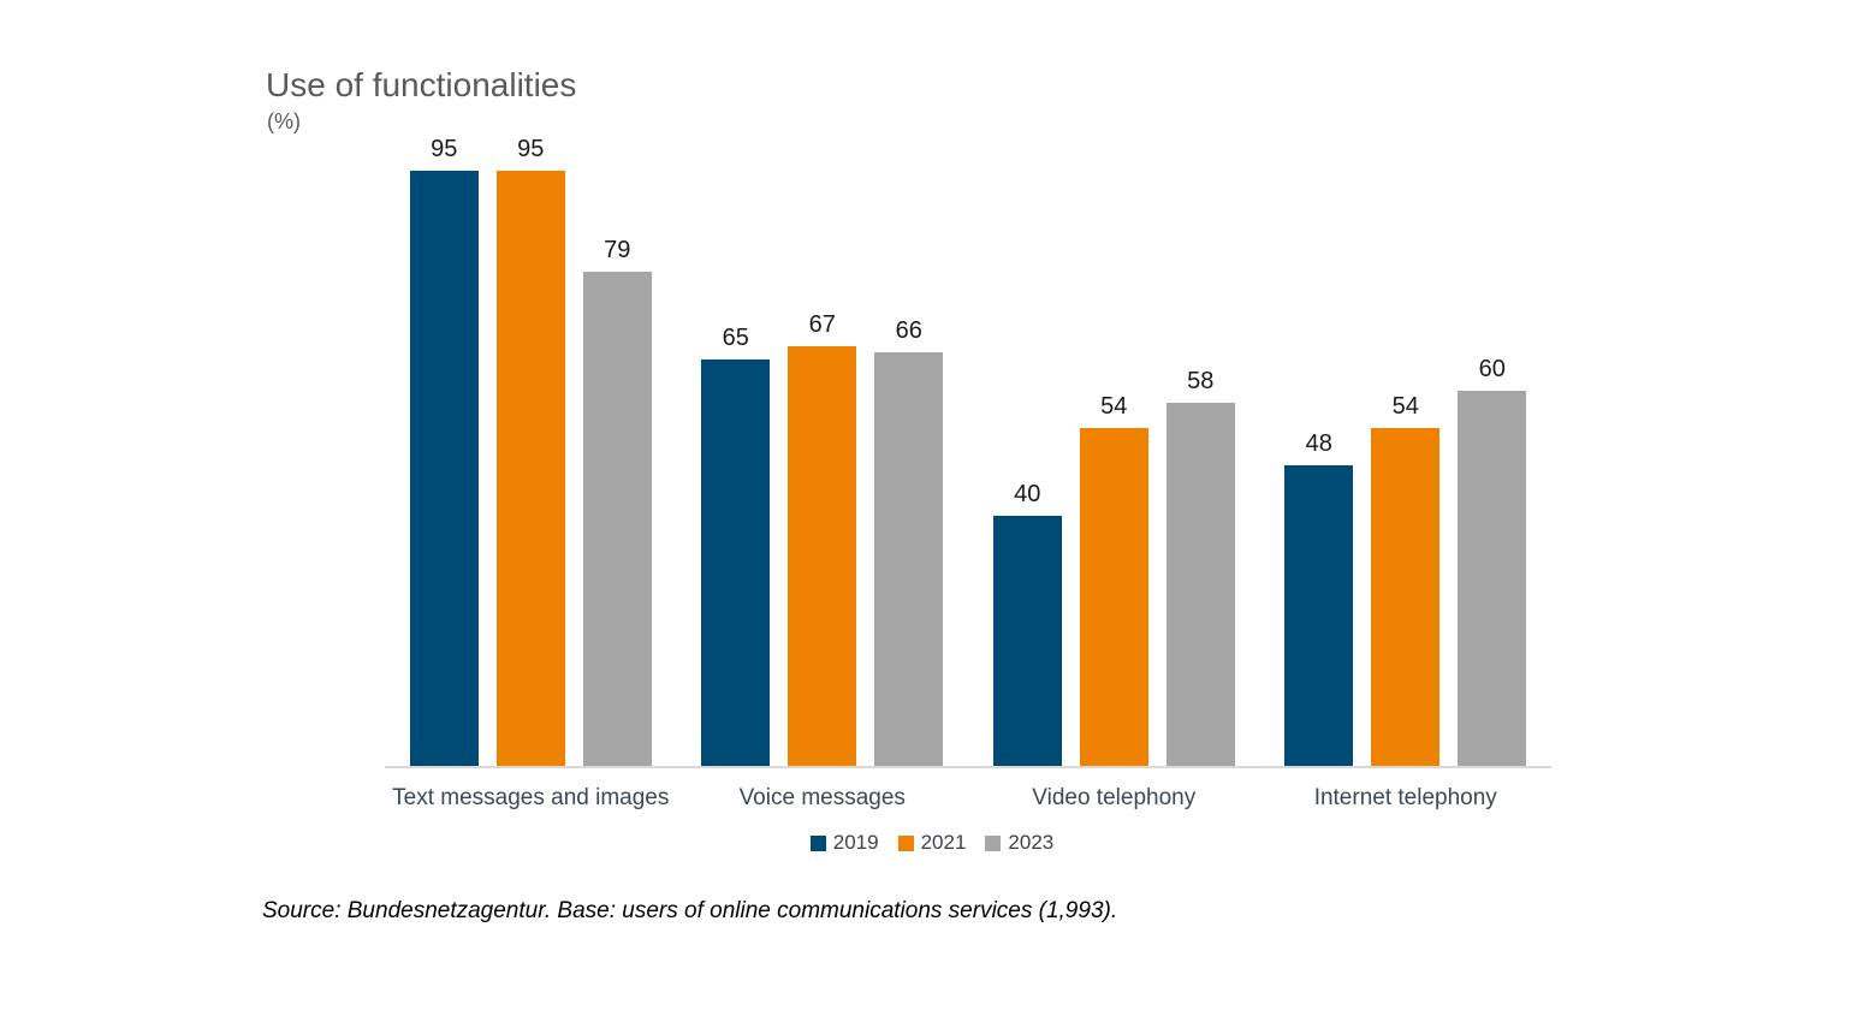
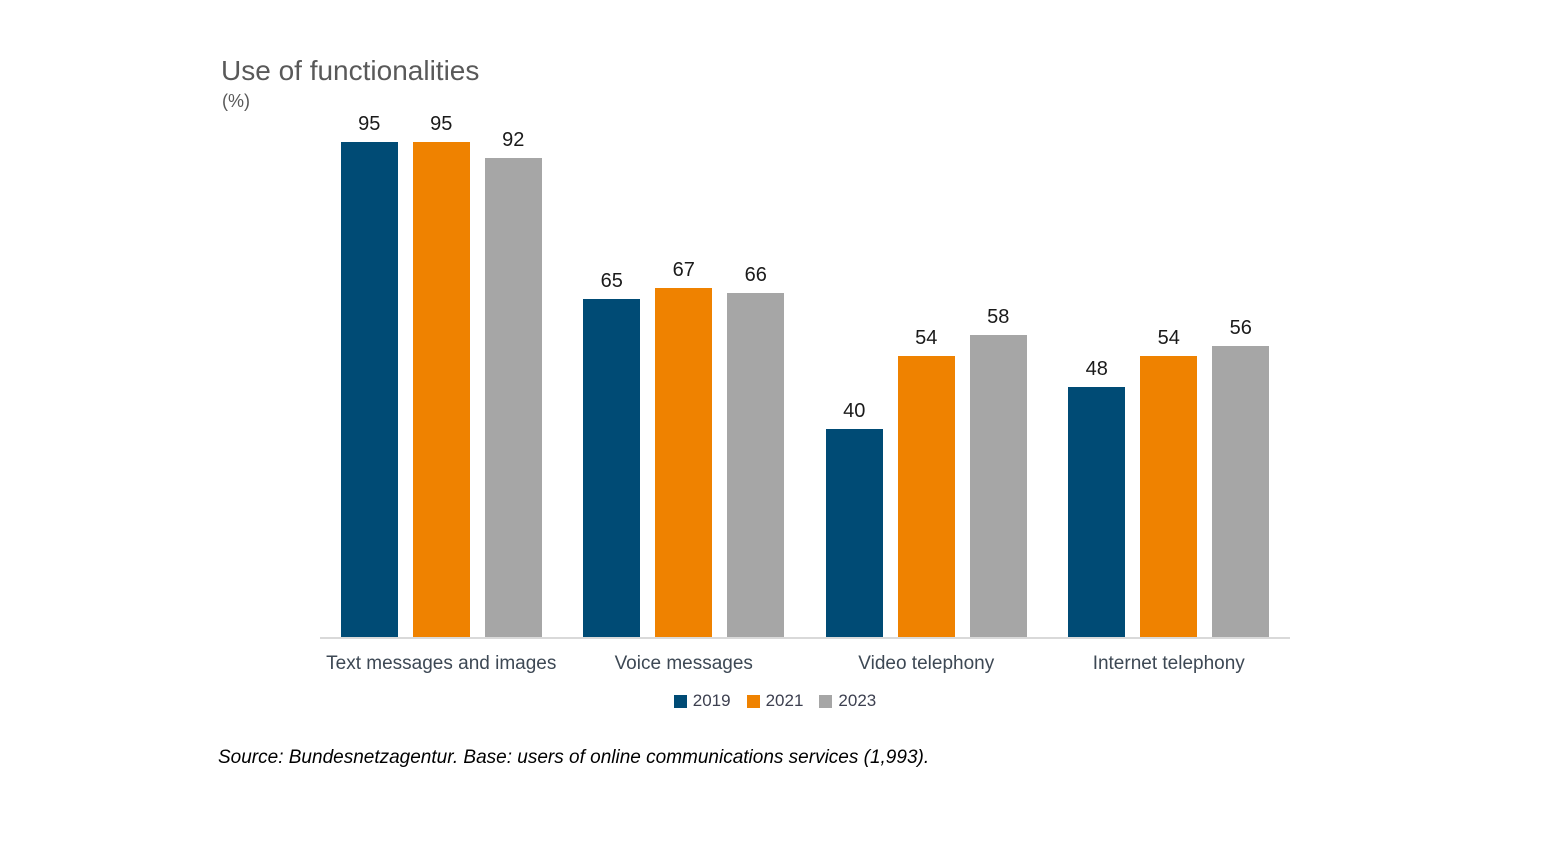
2023/Text messages and images: 79 -> 92
2023/Internet telephony: 60 -> 56
